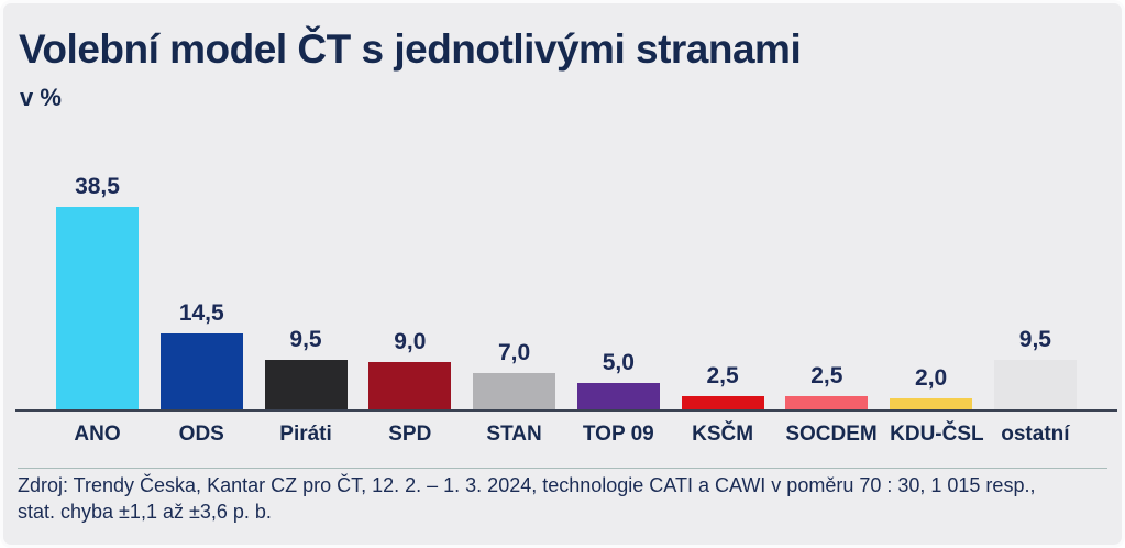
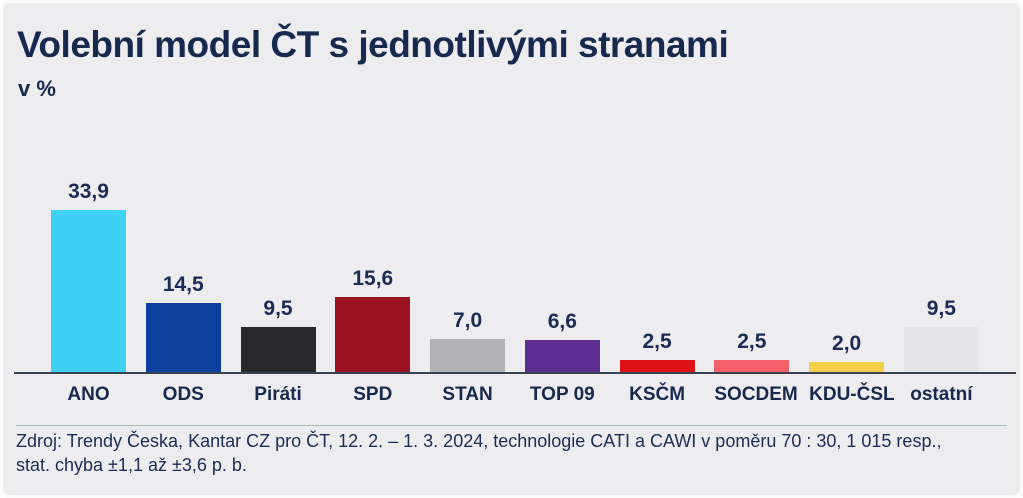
ANO: 38,5 -> 33,9
SPD: 9,0 -> 15,6
TOP 09: 5,0 -> 6,6
